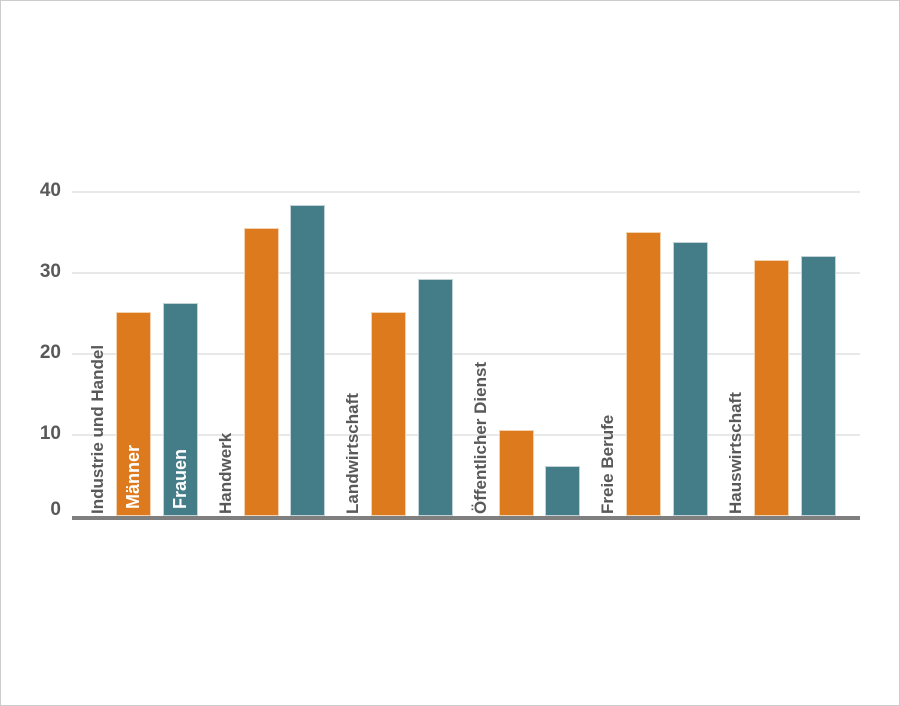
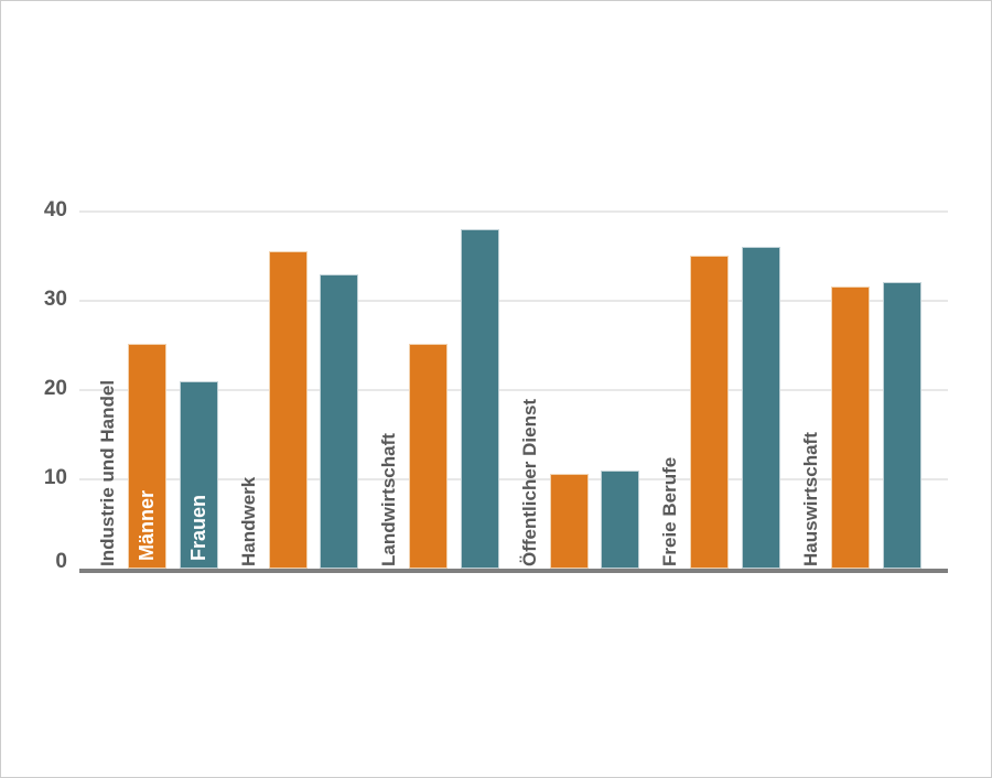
Frauen/Industrie und Handel: 26 -> 21
Frauen/Handwerk: 38 -> 33
Frauen/Landwirtschaft: 29 -> 38
Frauen/Öffentlicher Dienst: 6 -> 11
Frauen/Freie Berufe: 34 -> 36
